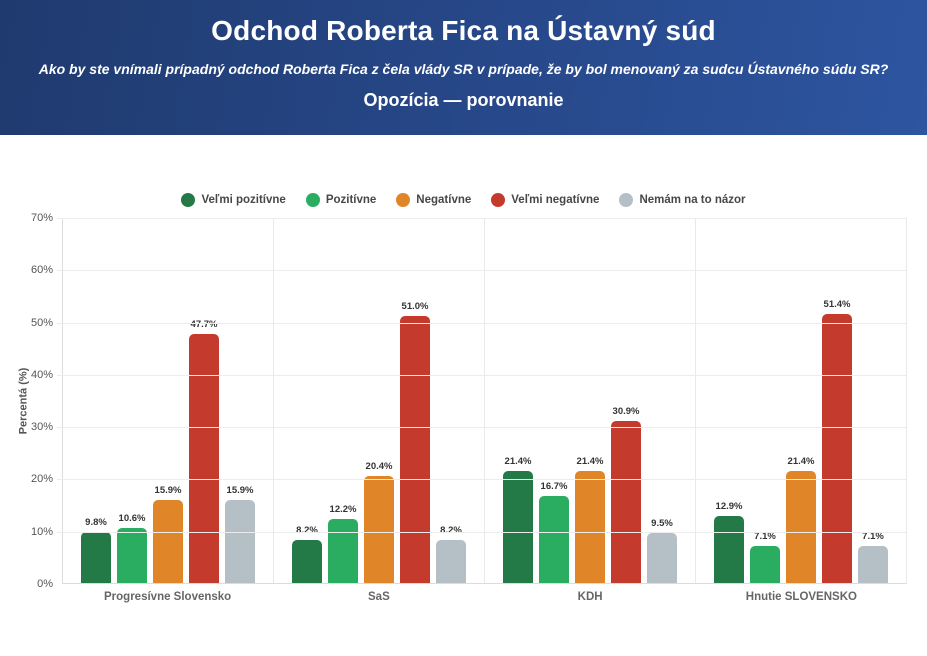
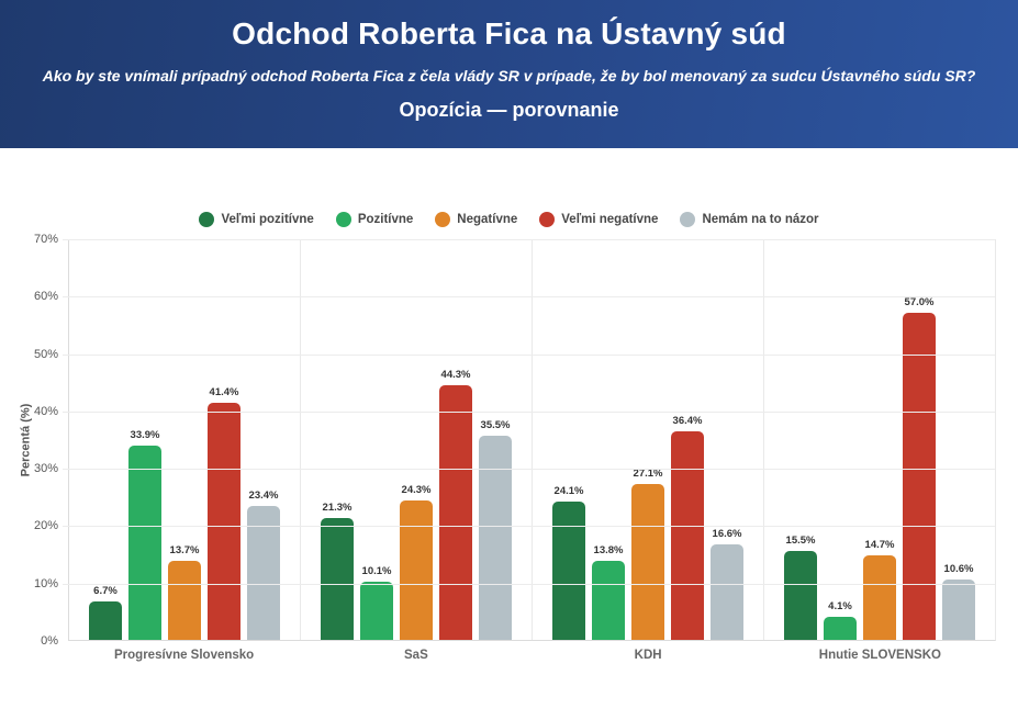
Veľmi pozitívne/Progresívne Slovensko: 9.8% -> 6.7%
Pozitívne/Progresívne Slovensko: 10.6% -> 33.9%
Negatívne/Progresívne Slovensko: 15.9% -> 13.7%
Veľmi negatívne/Progresívne Slovensko: 47.7% -> 41.4%
Nemám na to názor/Progresívne Slovensko: 15.9% -> 23.4%
Veľmi pozitívne/SaS: 8.2% -> 21.3%
Pozitívne/SaS: 12.2% -> 10.1%
Negatívne/SaS: 20.4% -> 24.3%
Veľmi negatívne/SaS: 51.0% -> 44.3%
Nemám na to názor/SaS: 8.2% -> 35.5%
Veľmi pozitívne/KDH: 21.4% -> 24.1%
Pozitívne/KDH: 16.7% -> 13.8%
Negatívne/KDH: 21.4% -> 27.1%
Veľmi negatívne/KDH: 30.9% -> 36.4%
Nemám na to názor/KDH: 9.5% -> 16.6%
Veľmi pozitívne/Hnutie SLOVENSKO: 12.9% -> 15.5%
Pozitívne/Hnutie SLOVENSKO: 7.1% -> 4.1%
Negatívne/Hnutie SLOVENSKO: 21.4% -> 14.7%
Veľmi negatívne/Hnutie SLOVENSKO: 51.4% -> 57.0%
Nemám na to názor/Hnutie SLOVENSKO: 7.1% -> 10.6%
